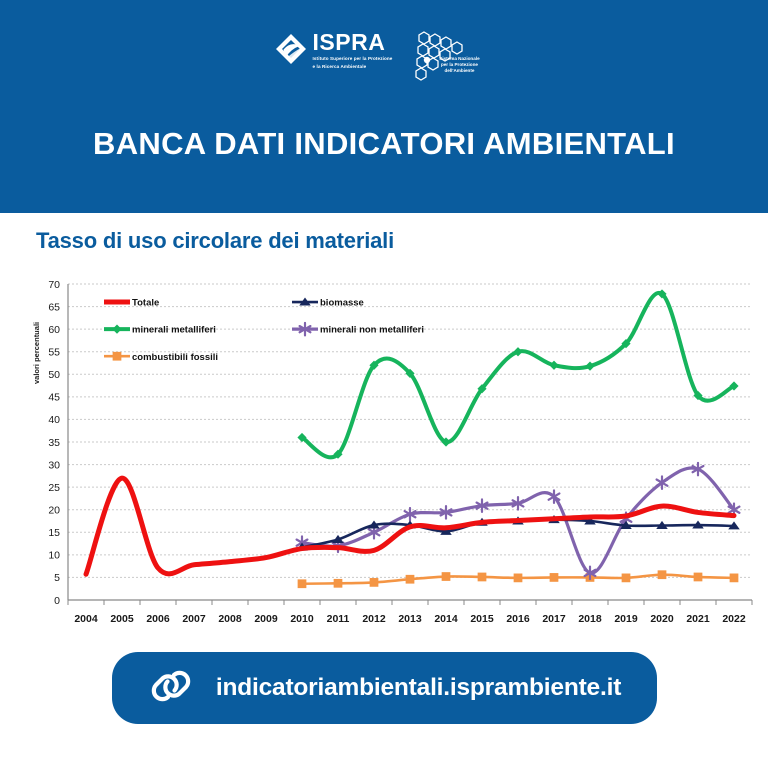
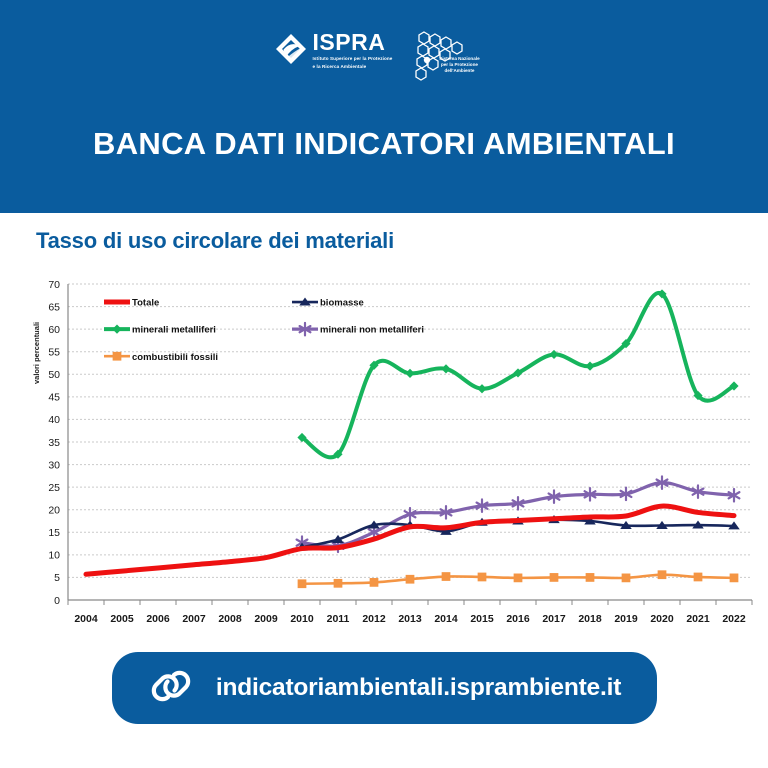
Totale/2005: 27 -> 6
Totale/2012: 11 -> 14
minerali metalliferi/2014: 35 -> 51
minerali metalliferi/2016: 55 -> 50
minerali metalliferi/2017: 52 -> 54
minerali non metalliferi/2018: 6 -> 23
minerali non metalliferi/2019: 18 -> 24
minerali non metalliferi/2021: 29 -> 24
minerali non metalliferi/2022: 20 -> 23
